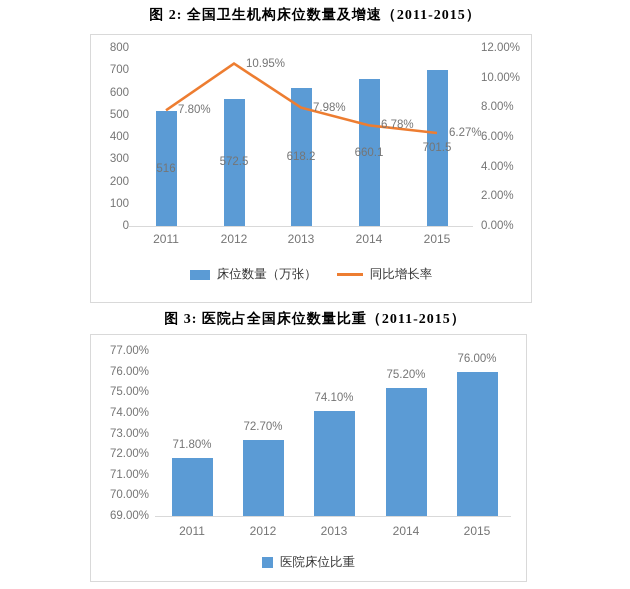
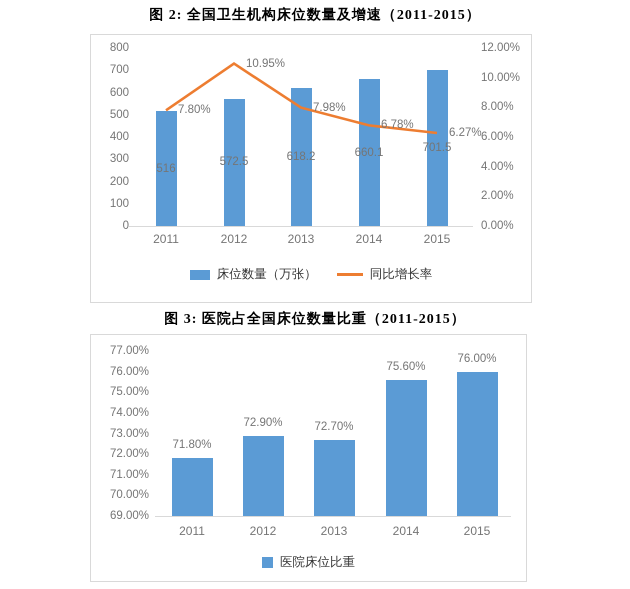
图 3: 医院占全国床位数量比重（2011-2015）/2012: 72.70% -> 72.90%
图 3: 医院占全国床位数量比重（2011-2015）/2013: 74.10% -> 72.70%
图 3: 医院占全国床位数量比重（2011-2015）/2014: 75.20% -> 75.60%
